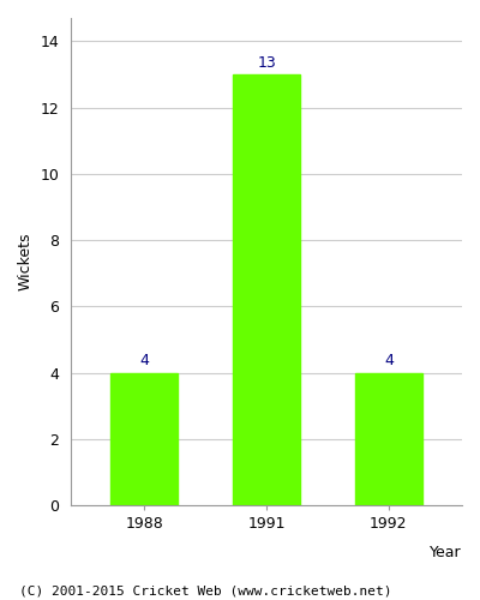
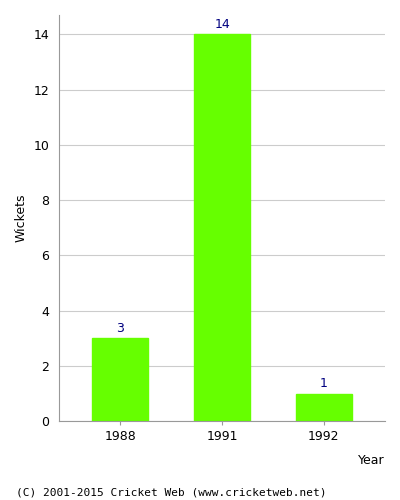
1988: 4 -> 3
1991: 13 -> 14
1992: 4 -> 1
